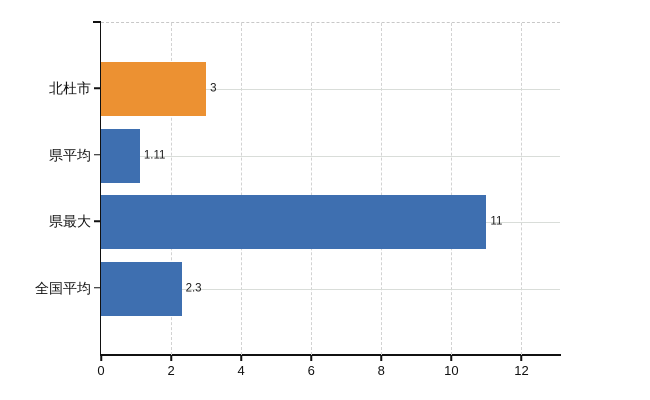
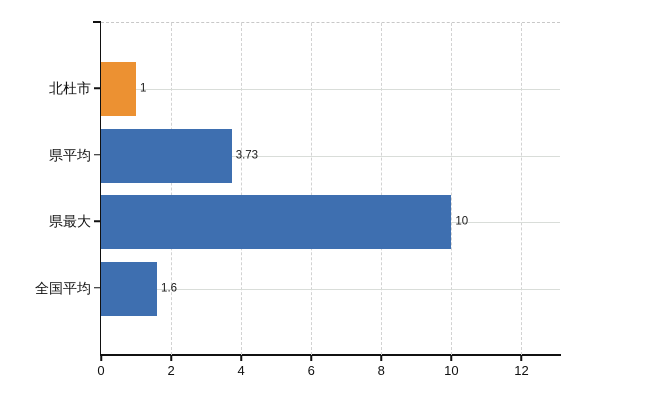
北杜市: 3 -> 1
県平均: 1.11 -> 3.73
県最大: 11 -> 10
全国平均: 2.3 -> 1.6
